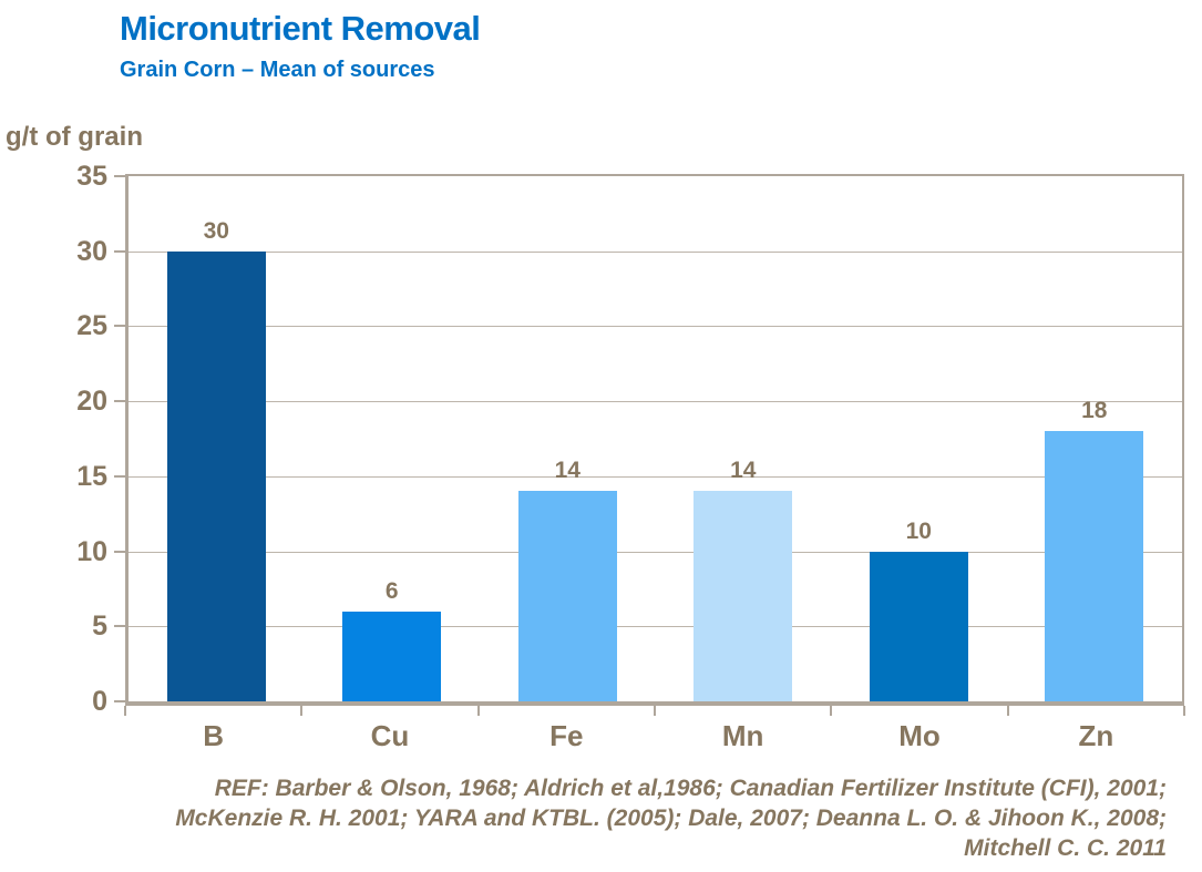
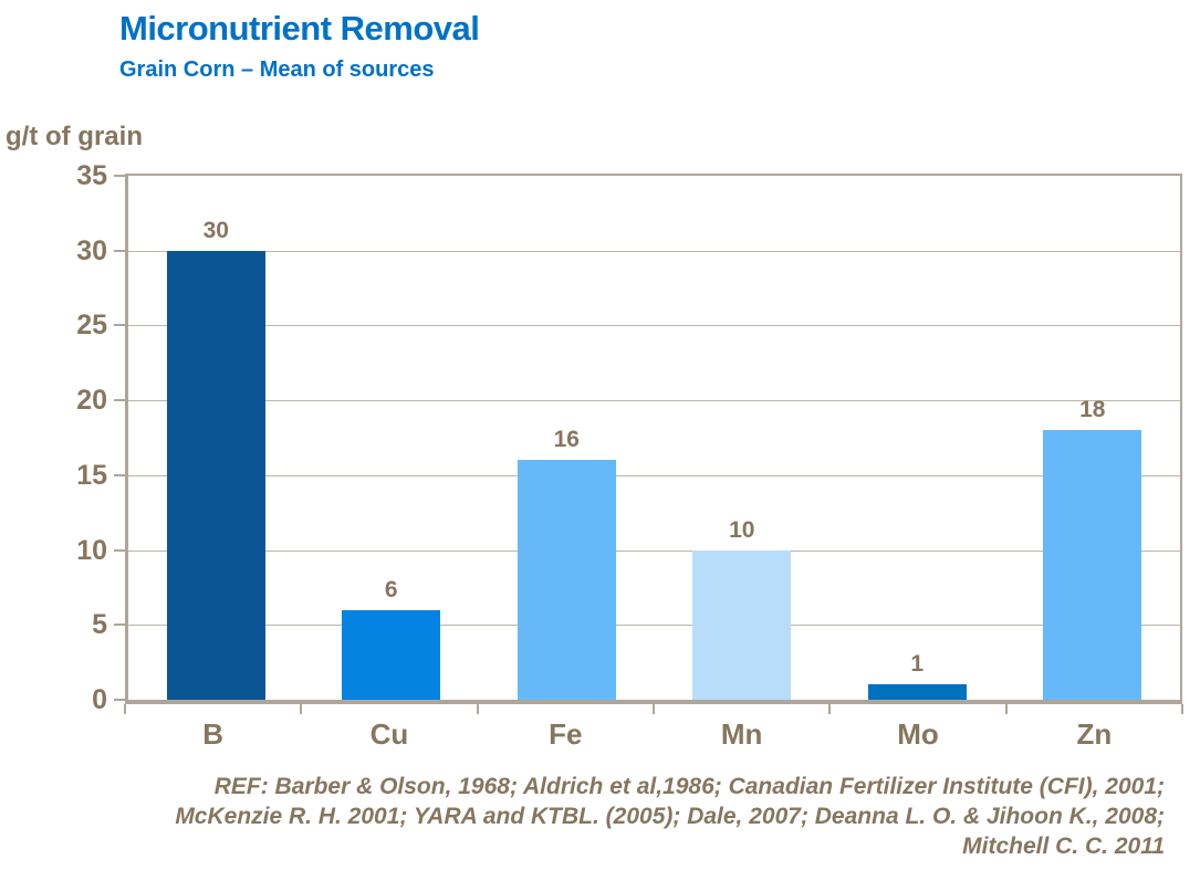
Fe: 14 -> 16
Mn: 14 -> 10
Mo: 10 -> 1
